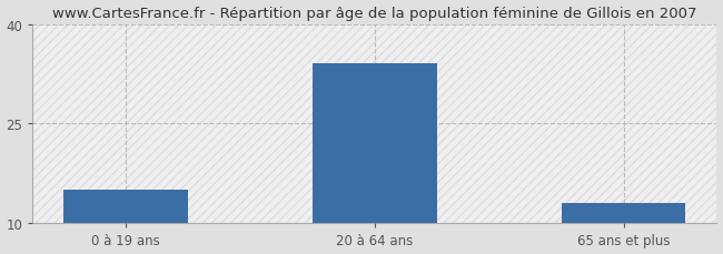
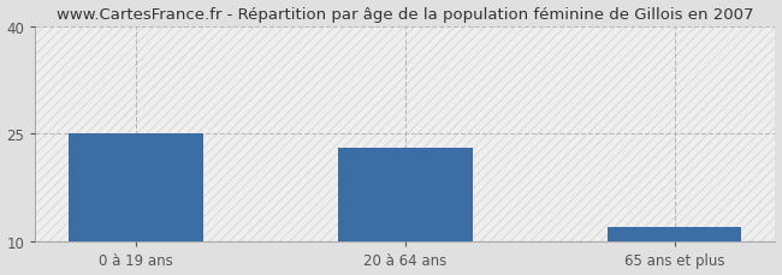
0 à 19 ans: 15 -> 25
20 à 64 ans: 34 -> 23
65 ans et plus: 13 -> 12
